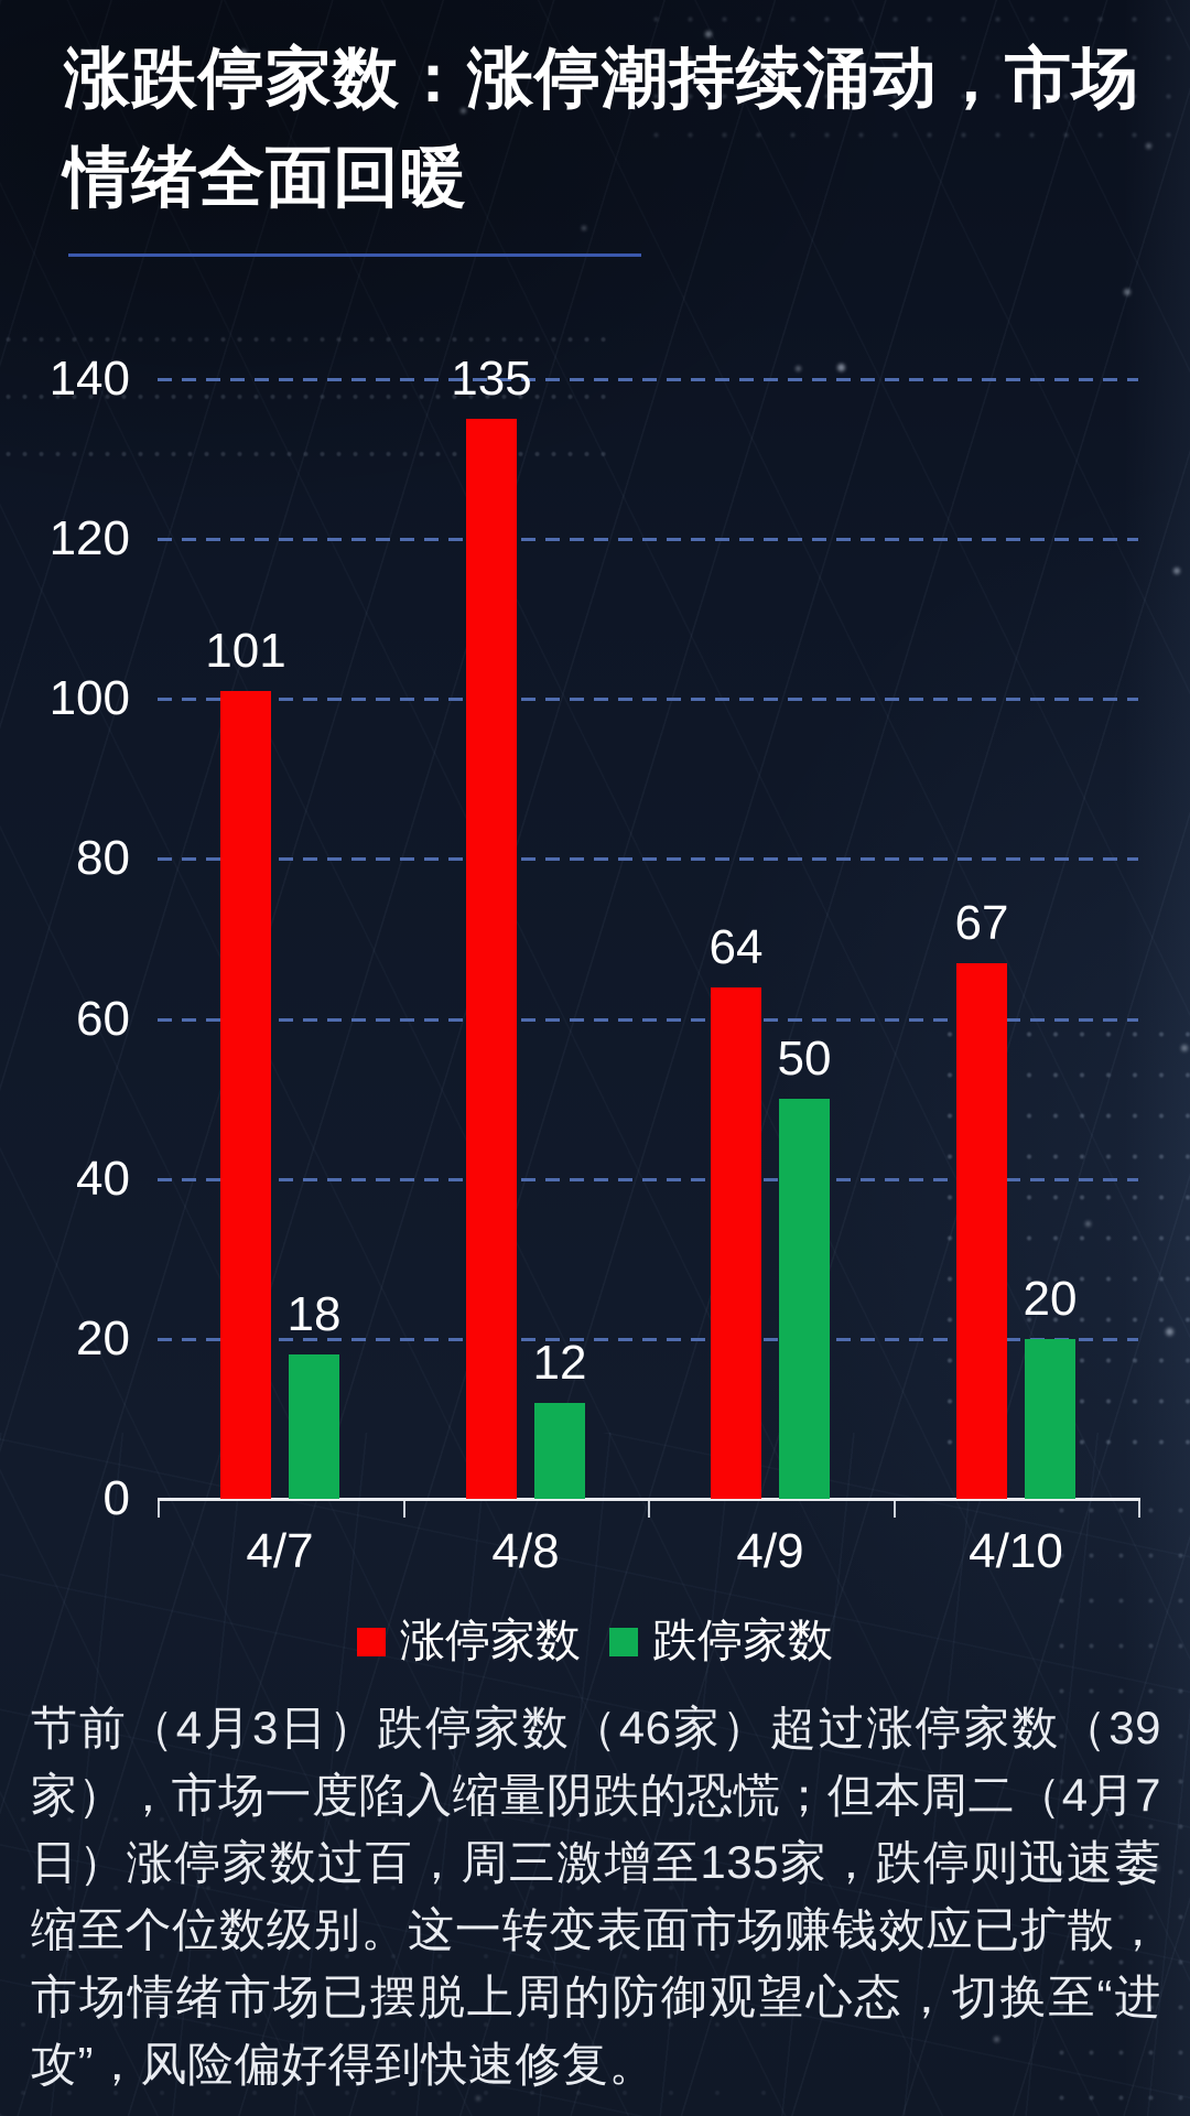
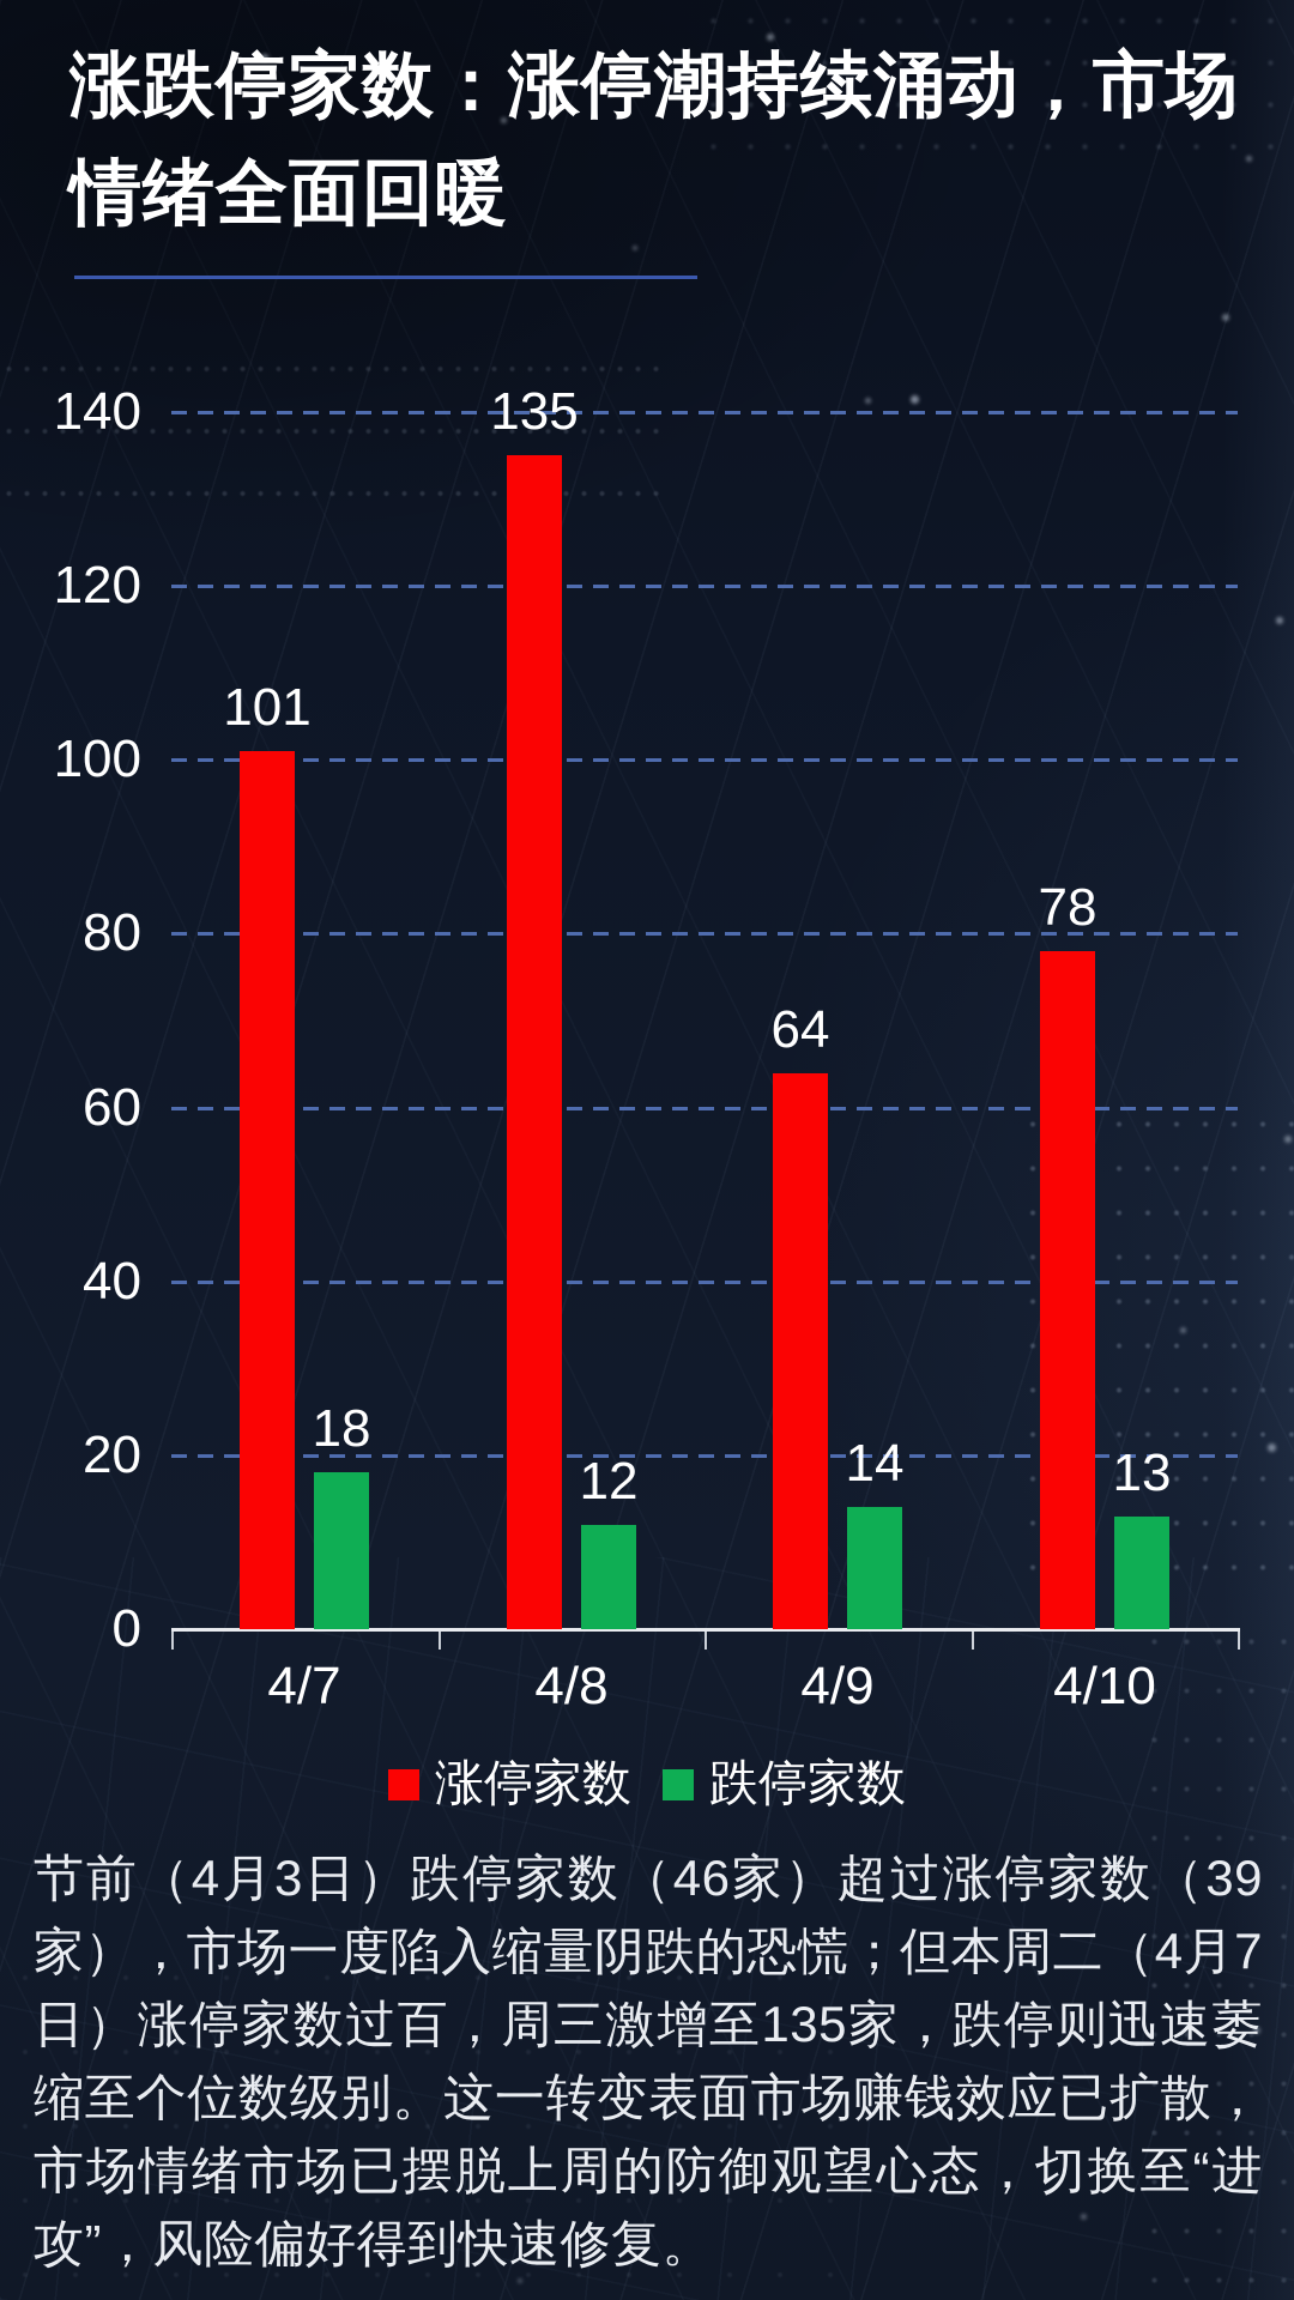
跌停家数/4/9: 50 -> 14
涨停家数/4/10: 67 -> 78
跌停家数/4/10: 20 -> 13
